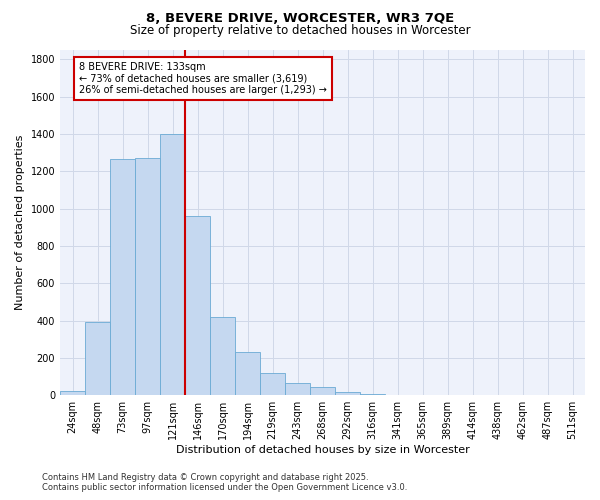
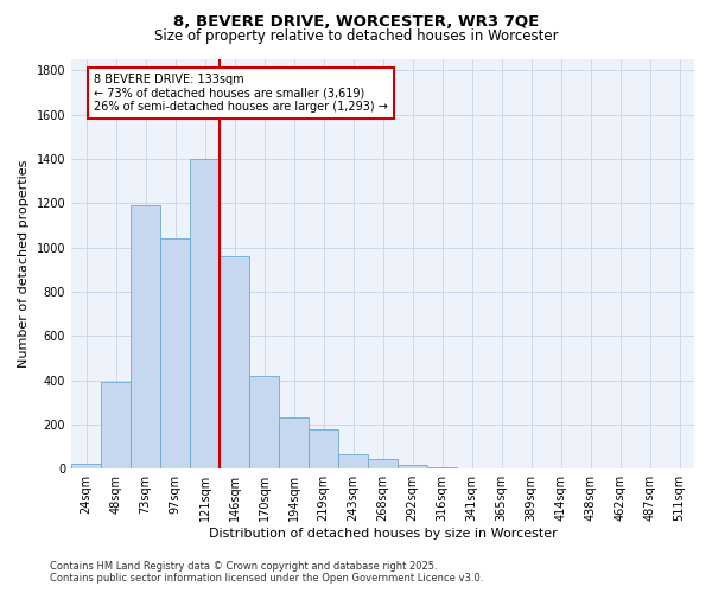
73sqm: 1260 -> 1190
97sqm: 1270 -> 1040
219sqm: 120 -> 180
